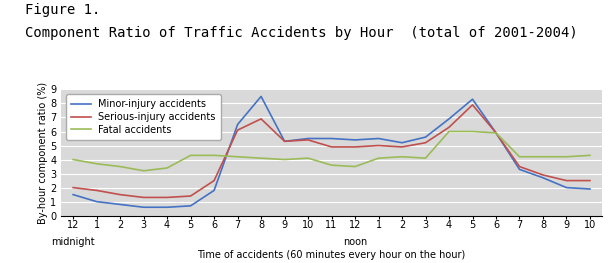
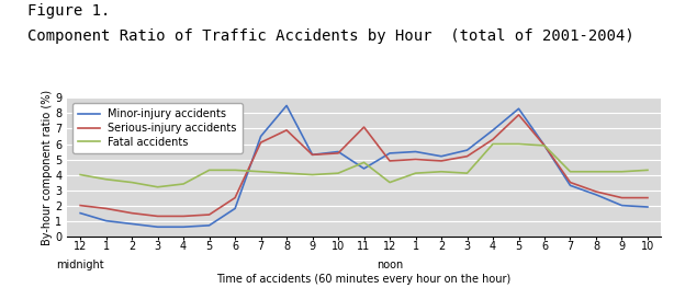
Minor-injury accidents/11: 5.5 -> 4.4
Serious-injury accidents/11: 4.9 -> 7.1
Fatal accidents/11: 3.6 -> 4.8
